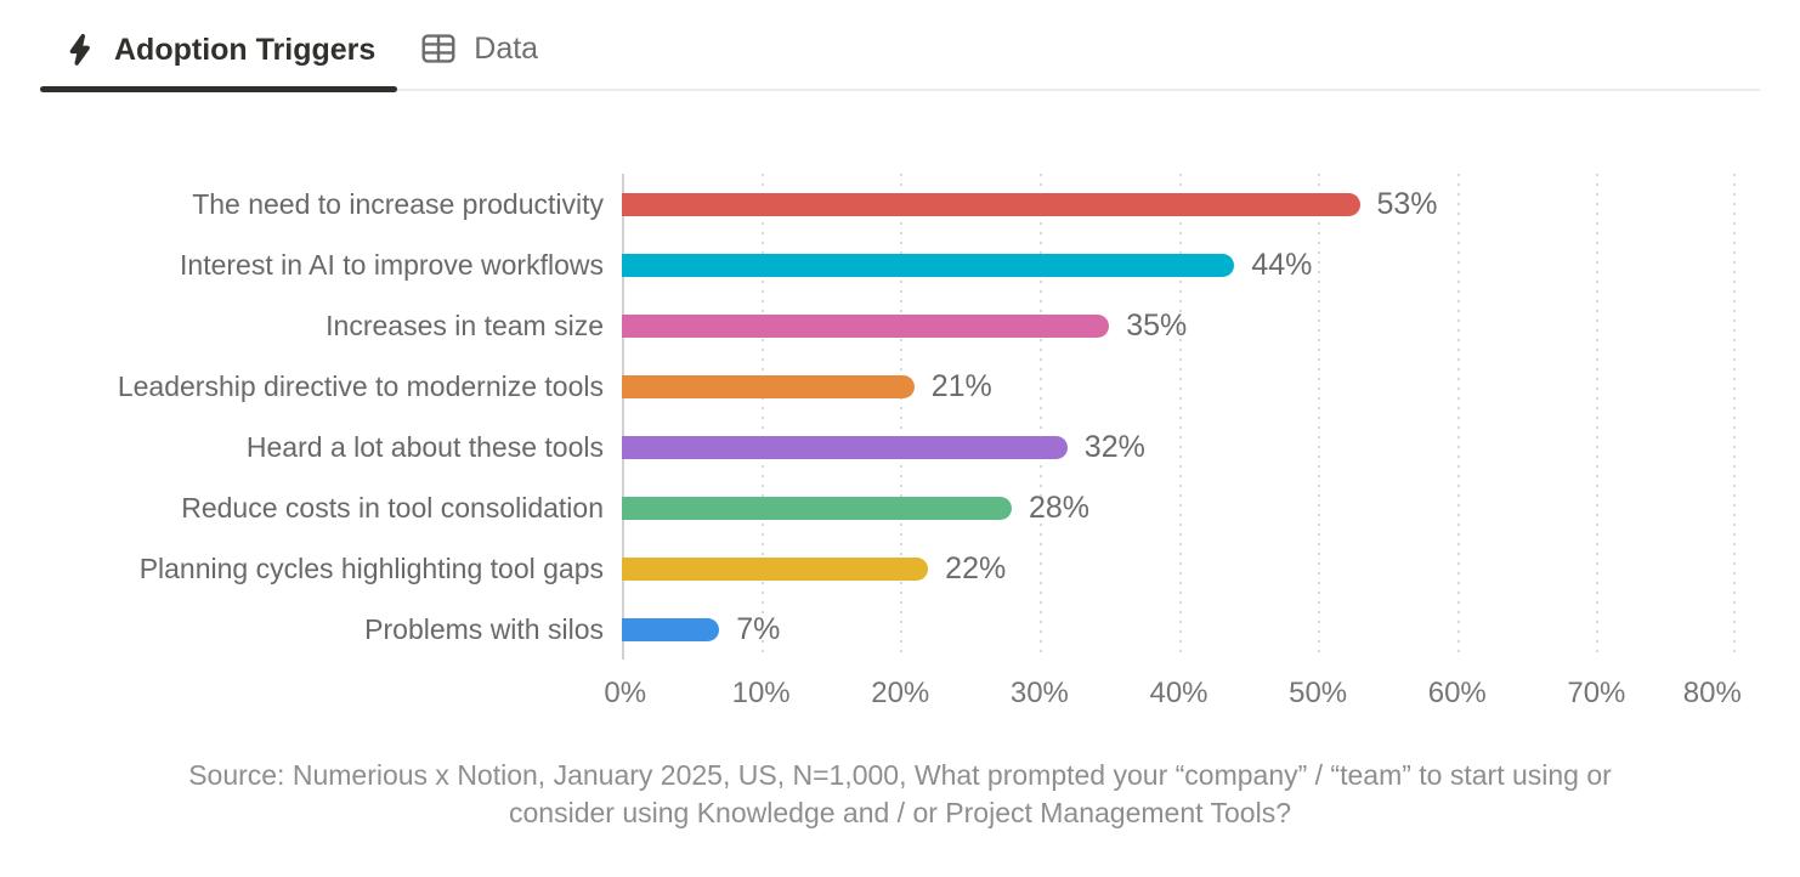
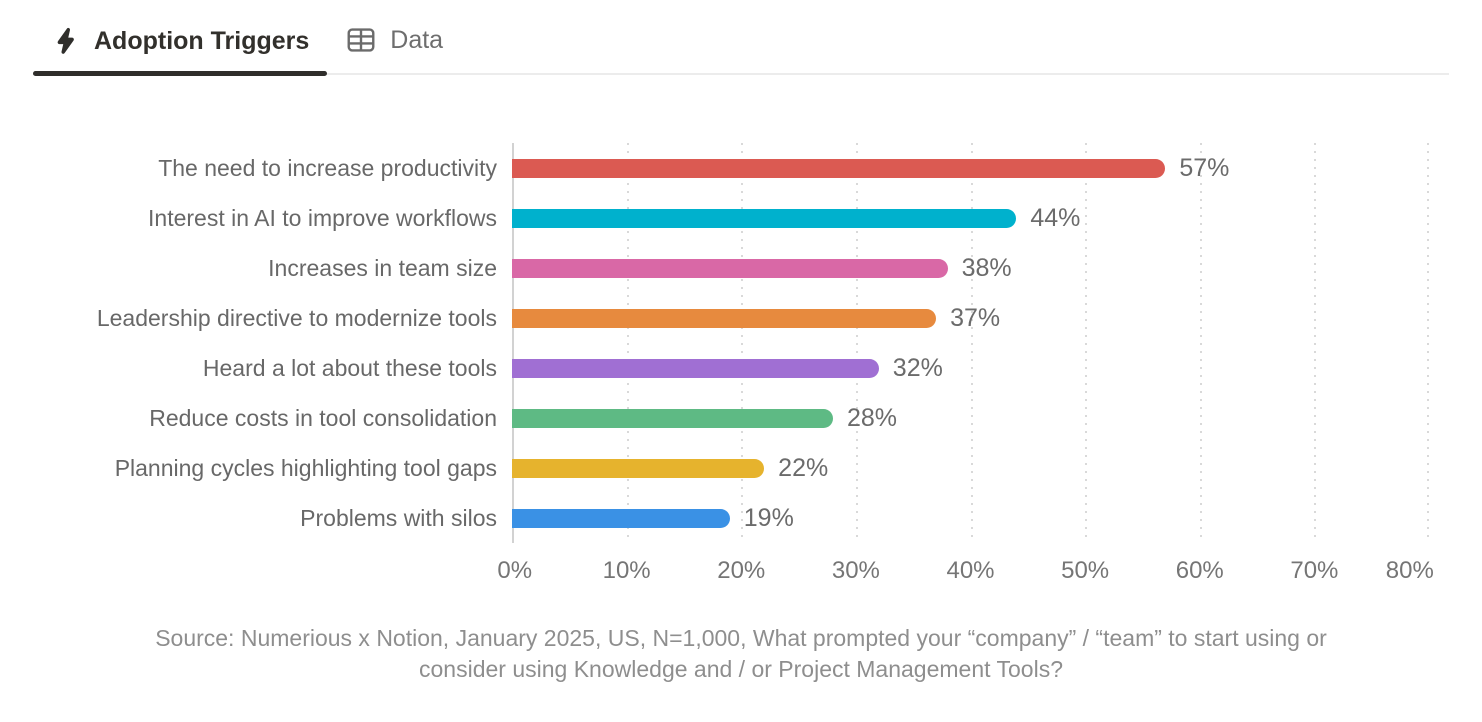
The need to increase productivity: 53% -> 57%
Increases in team size: 35% -> 38%
Leadership directive to modernize tools: 21% -> 37%
Problems with silos: 7% -> 19%
